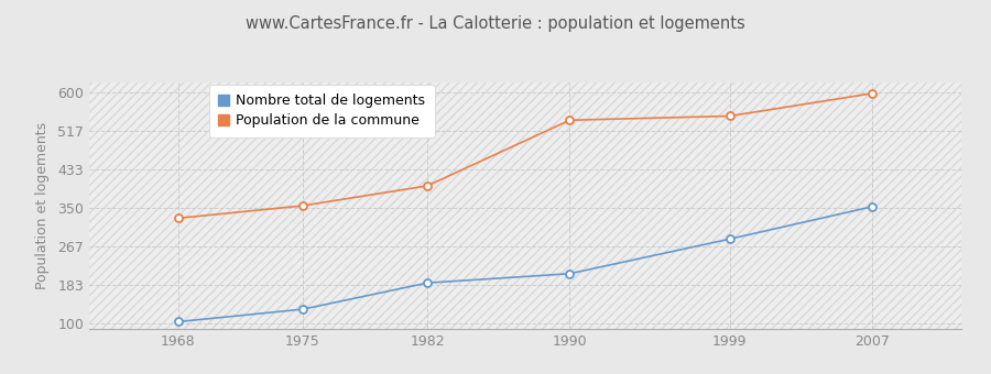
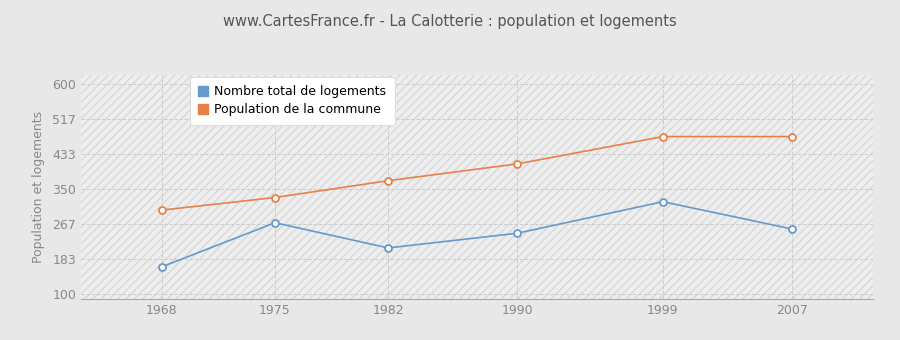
Nombre total de logements/1968: 104 -> 165
Population de la commune/1968: 328 -> 300
Nombre total de logements/1975: 131 -> 270
Population de la commune/1975: 355 -> 330
Nombre total de logements/1982: 188 -> 210
Population de la commune/1982: 398 -> 370
Nombre total de logements/1990: 208 -> 245
Population de la commune/1990: 540 -> 410
Nombre total de logements/1999: 283 -> 320
Population de la commune/1999: 549 -> 475
Nombre total de logements/2007: 353 -> 255
Population de la commune/2007: 598 -> 475
